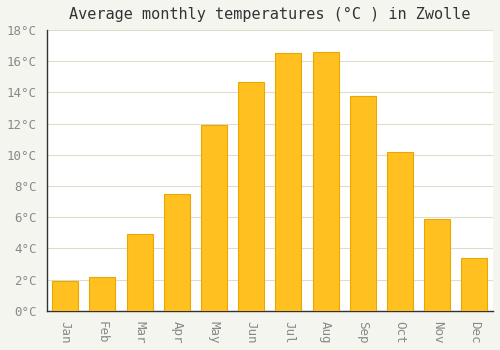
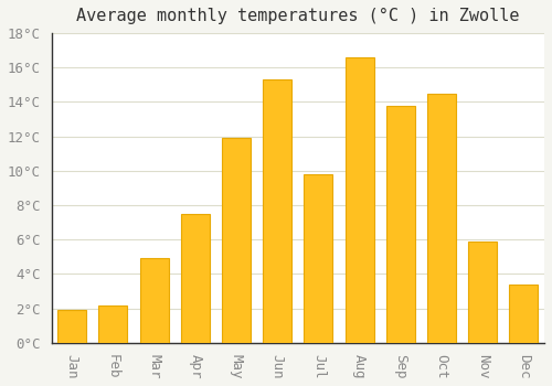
Jun: 14.7°C -> 15.3°C
Jul: 16.5°C -> 9.8°C
Oct: 10.2°C -> 14.5°C
